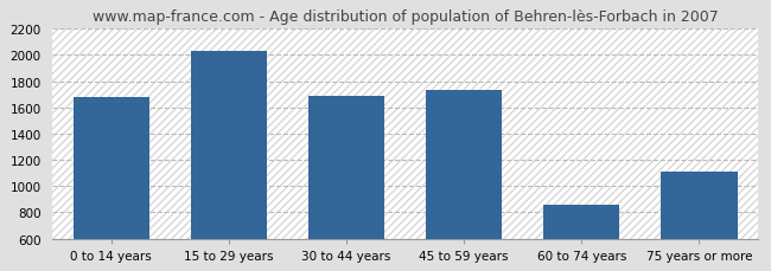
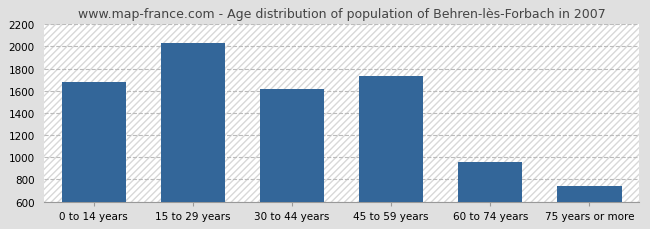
30 to 44 years: 1690 -> 1620
60 to 74 years: 860 -> 960
75 years or more: 1110 -> 740
